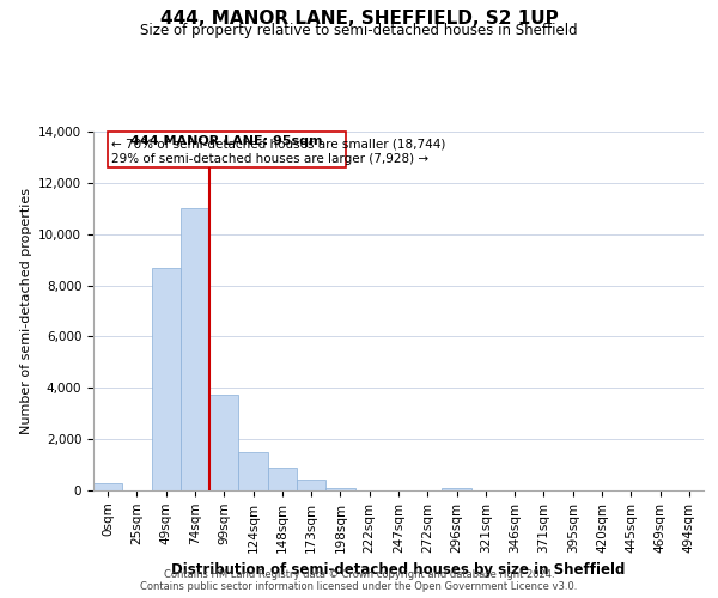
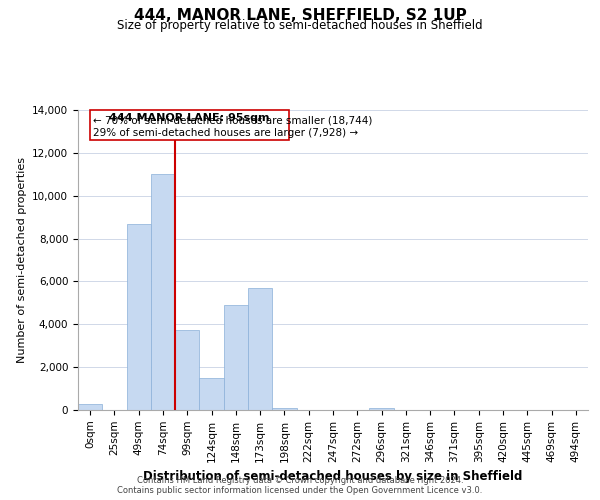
148sqm: 900 -> 4,900
173sqm: 400 -> 5,700
